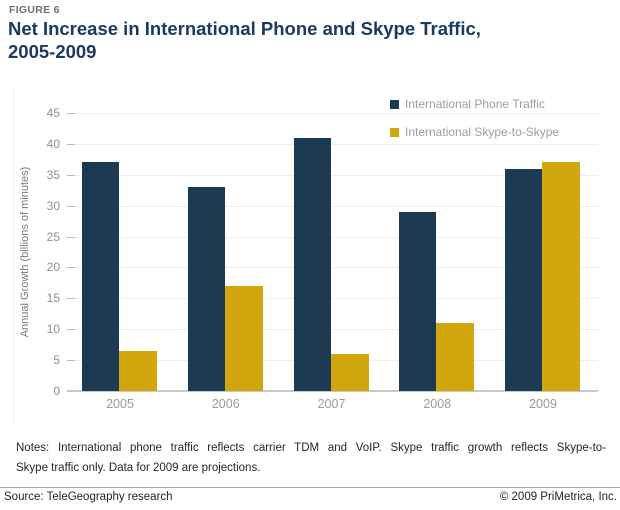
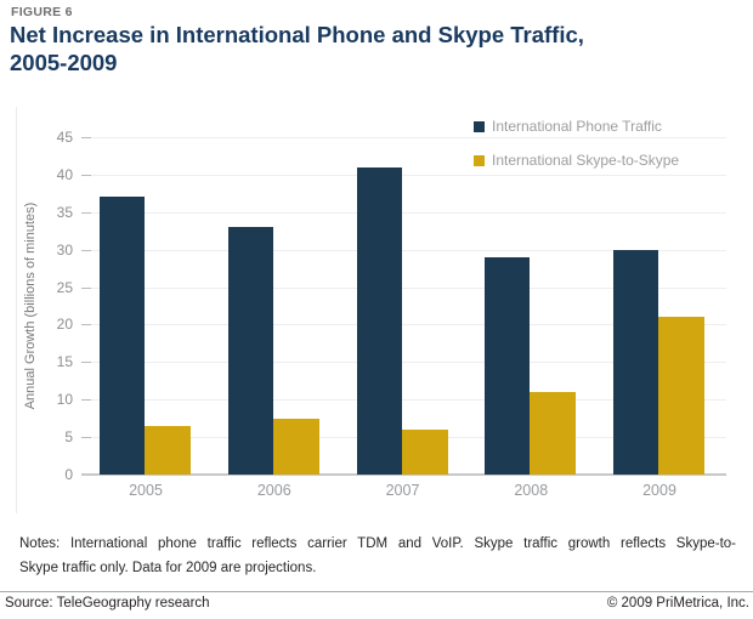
International Skype-to-Skype/2006: 17 -> 8
International Phone Traffic/2009: 36 -> 30
International Skype-to-Skype/2009: 37 -> 21
